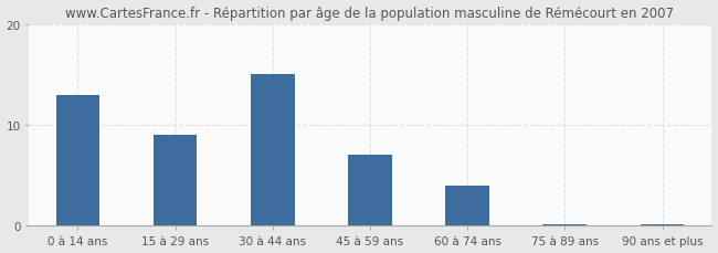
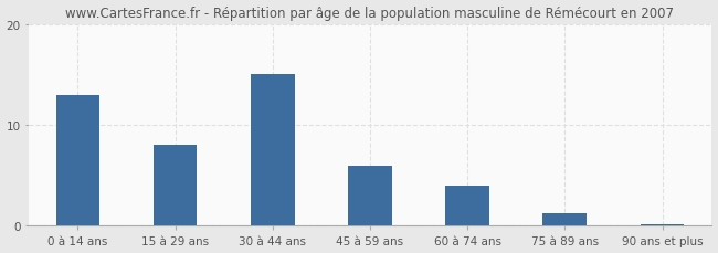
15 à 29 ans: 9.0 -> 8.0
45 à 59 ans: 7.0 -> 6.0
75 à 89 ans: 0.2 -> 1.2
